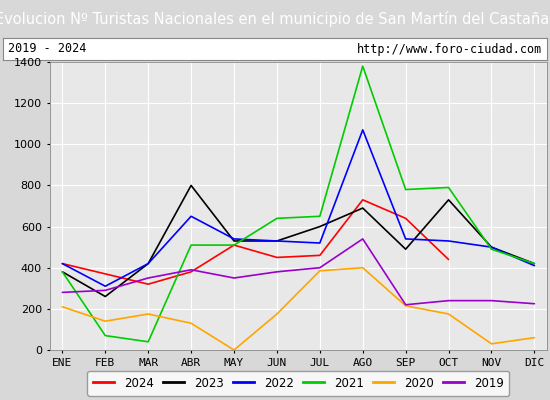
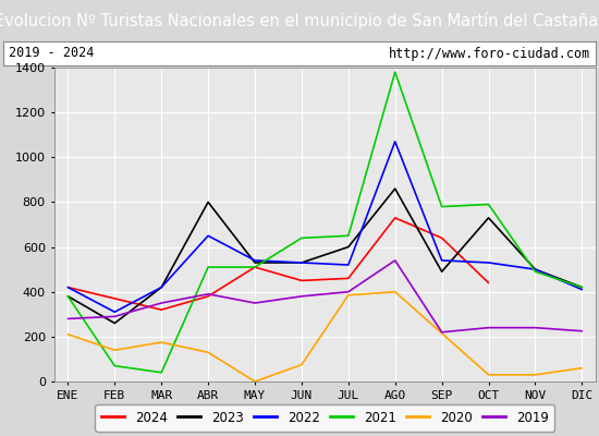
2020/JUN: 175 -> 75
2023/AGO: 690 -> 860
2020/OCT: 175 -> 30
